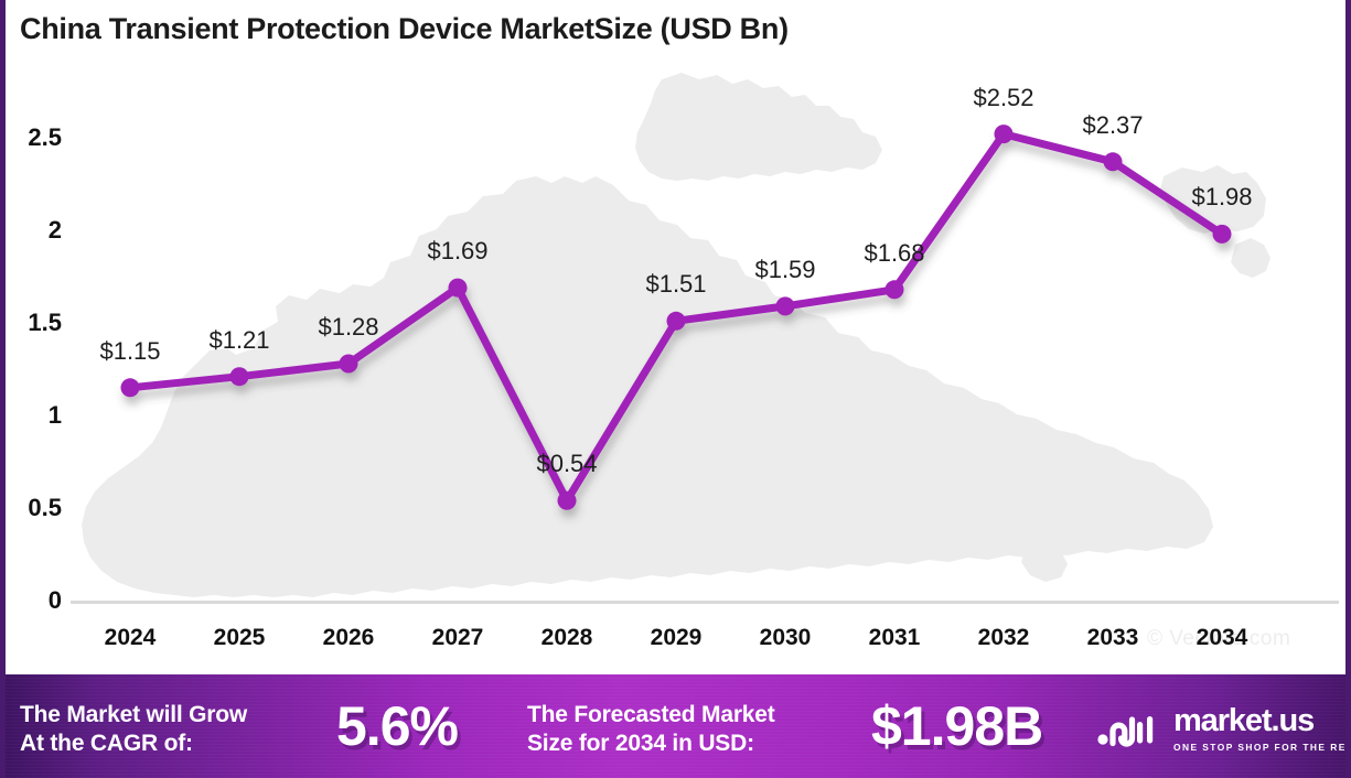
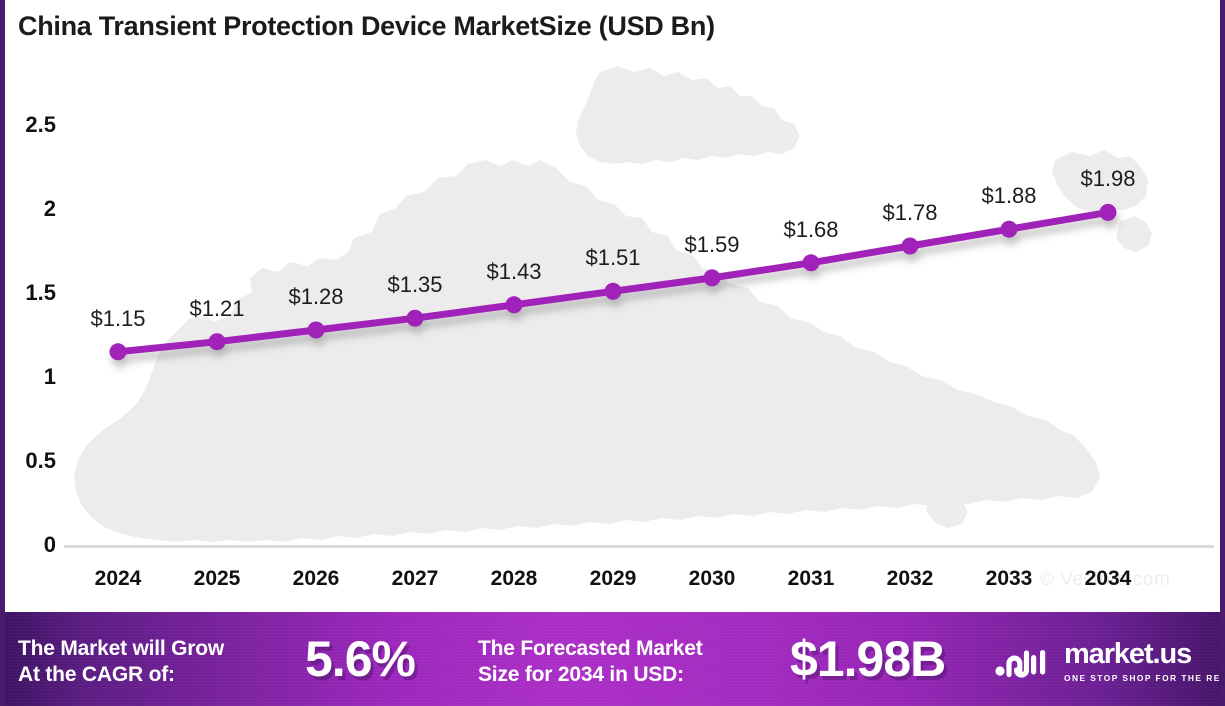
2027: $1.69 -> $1.35
2028: $0.54 -> $1.43
2032: $2.52 -> $1.78
2033: $2.37 -> $1.88
